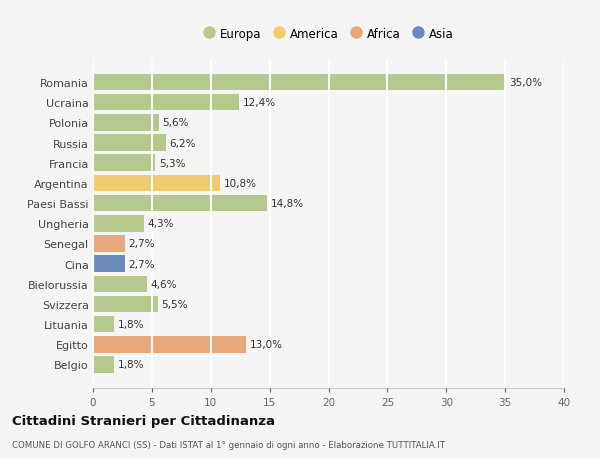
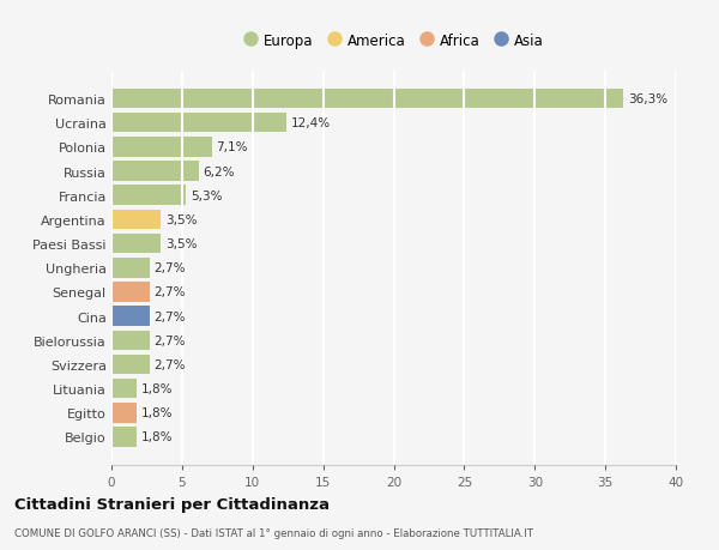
Romania: 35,0% -> 36,3%
Polonia: 5,6% -> 7,1%
Argentina: 10,8% -> 3,5%
Paesi Bassi: 14,8% -> 3,5%
Ungheria: 4,3% -> 2,7%
Bielorussia: 4,6% -> 2,7%
Svizzera: 5,5% -> 2,7%
Egitto: 13,0% -> 1,8%
